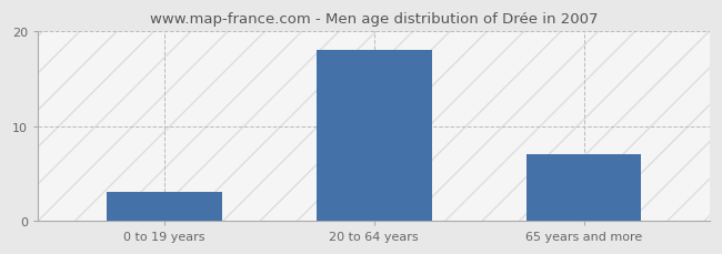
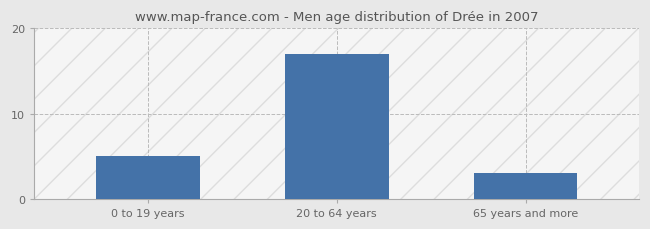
0 to 19 years: 3 -> 5
20 to 64 years: 18 -> 17
65 years and more: 7 -> 3
